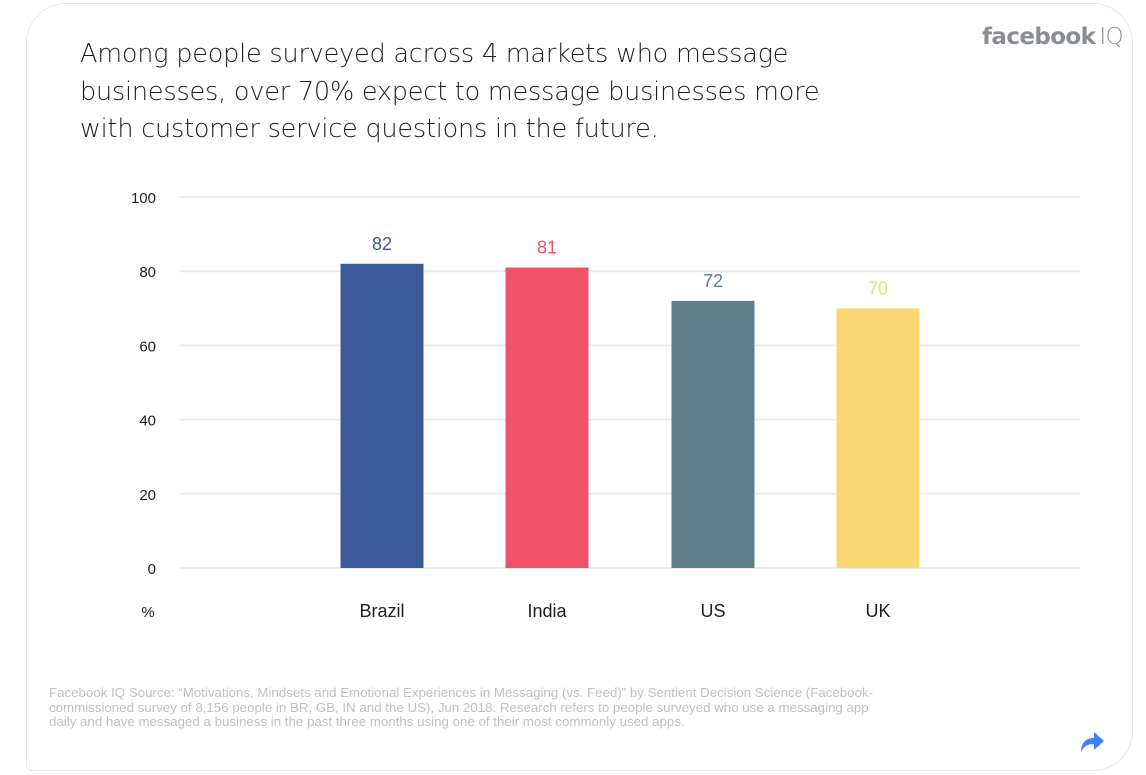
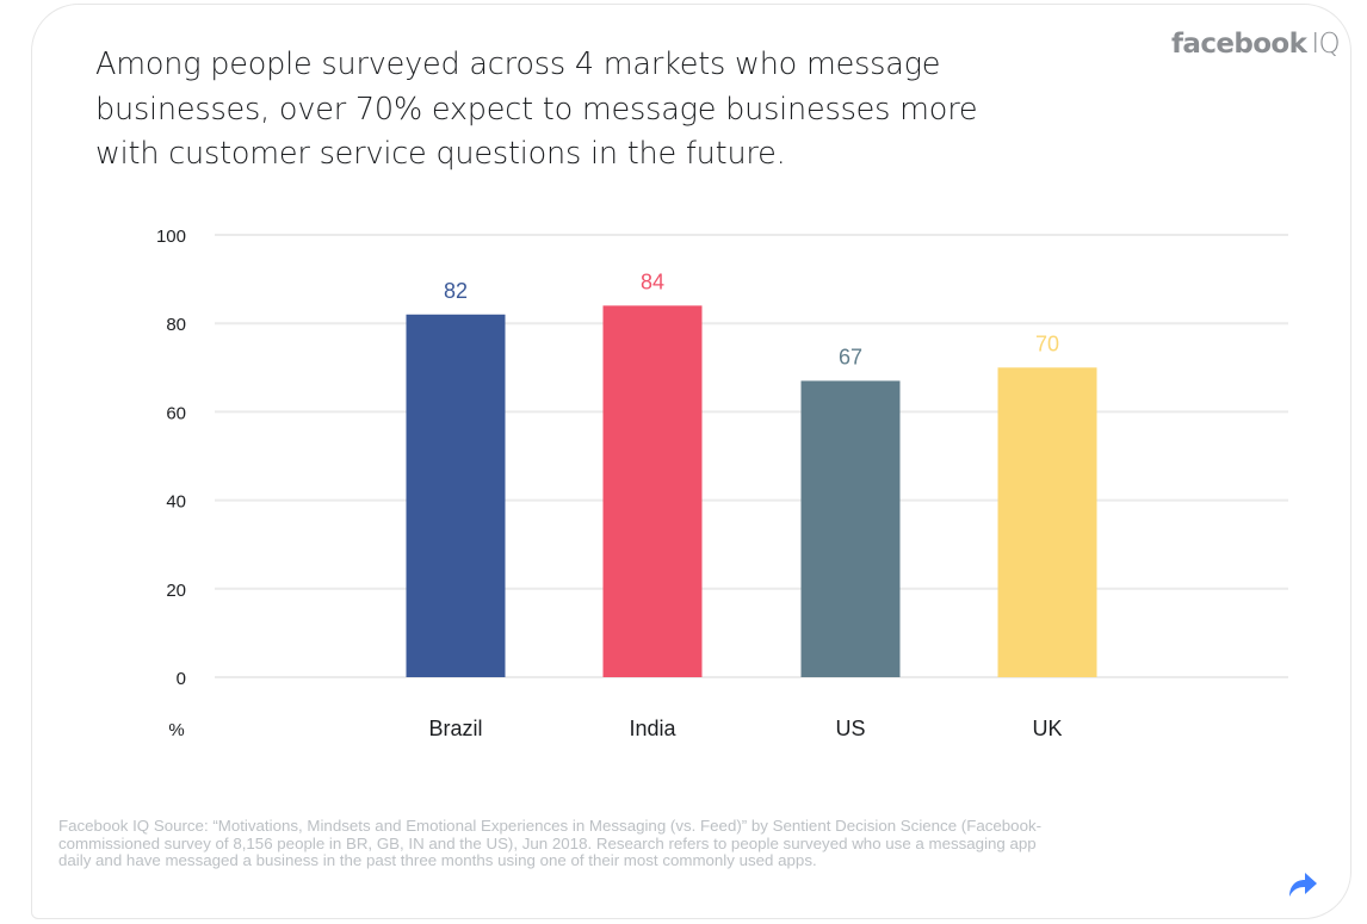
India: 81 -> 84
US: 72 -> 67
